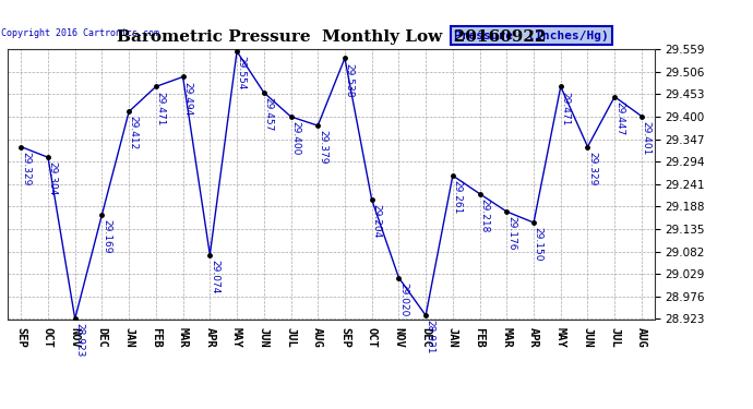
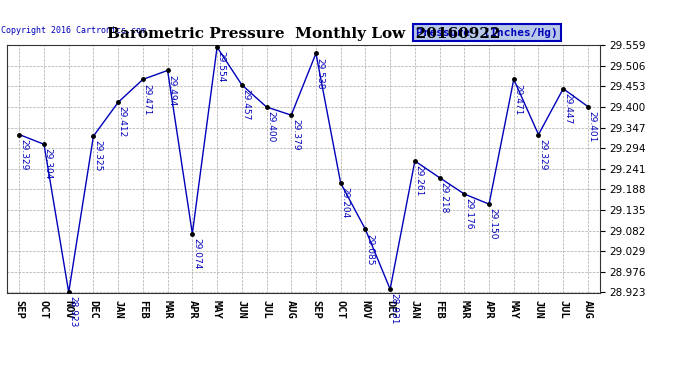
DEC: 29.169 -> 29.325
NOV: 29.020 -> 29.085
